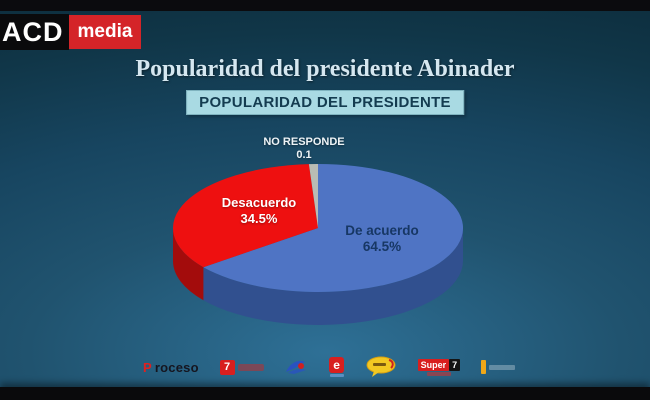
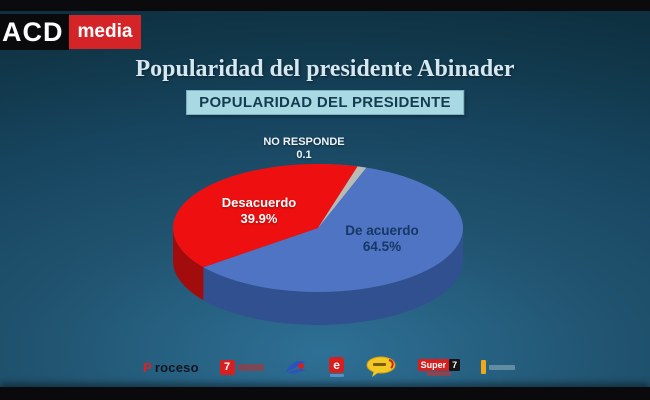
Desacuerdo: 34.5% -> 39.9%
